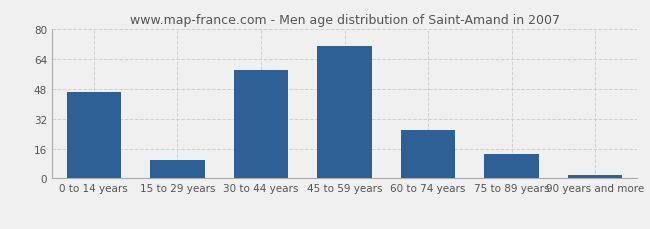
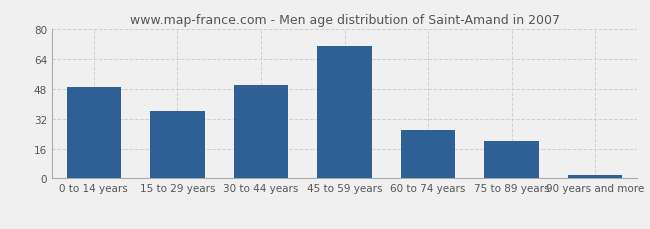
0 to 14 years: 46 -> 49
15 to 29 years: 10 -> 36
30 to 44 years: 58 -> 50
75 to 89 years: 13 -> 20
